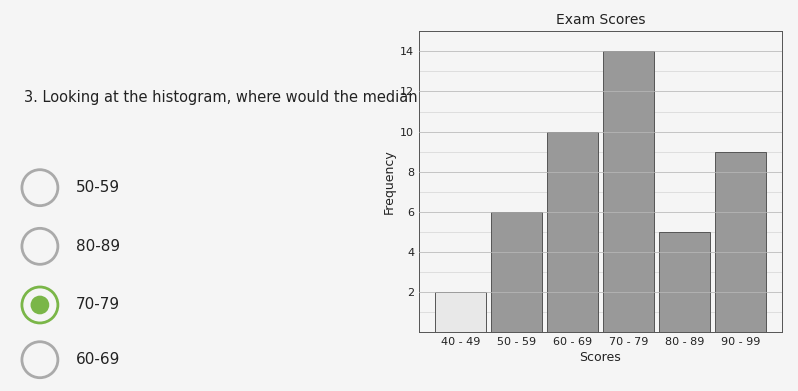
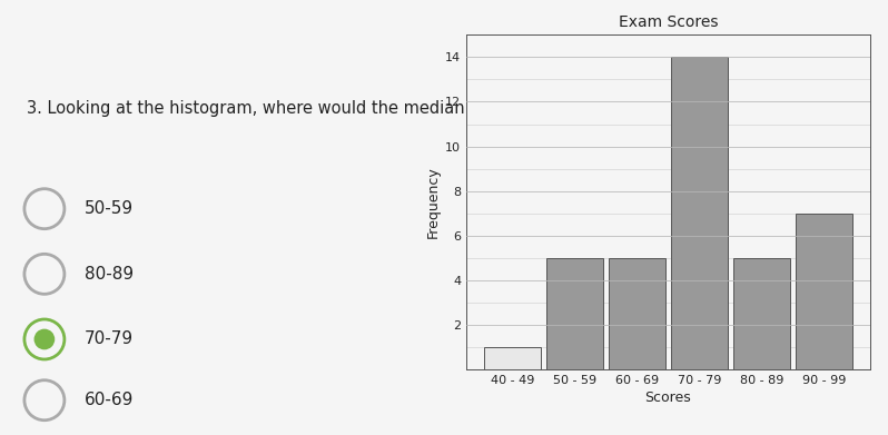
40 - 49: 2 -> 1
50 - 59: 6 -> 5
60 - 69: 10 -> 5
90 - 99: 9 -> 7
